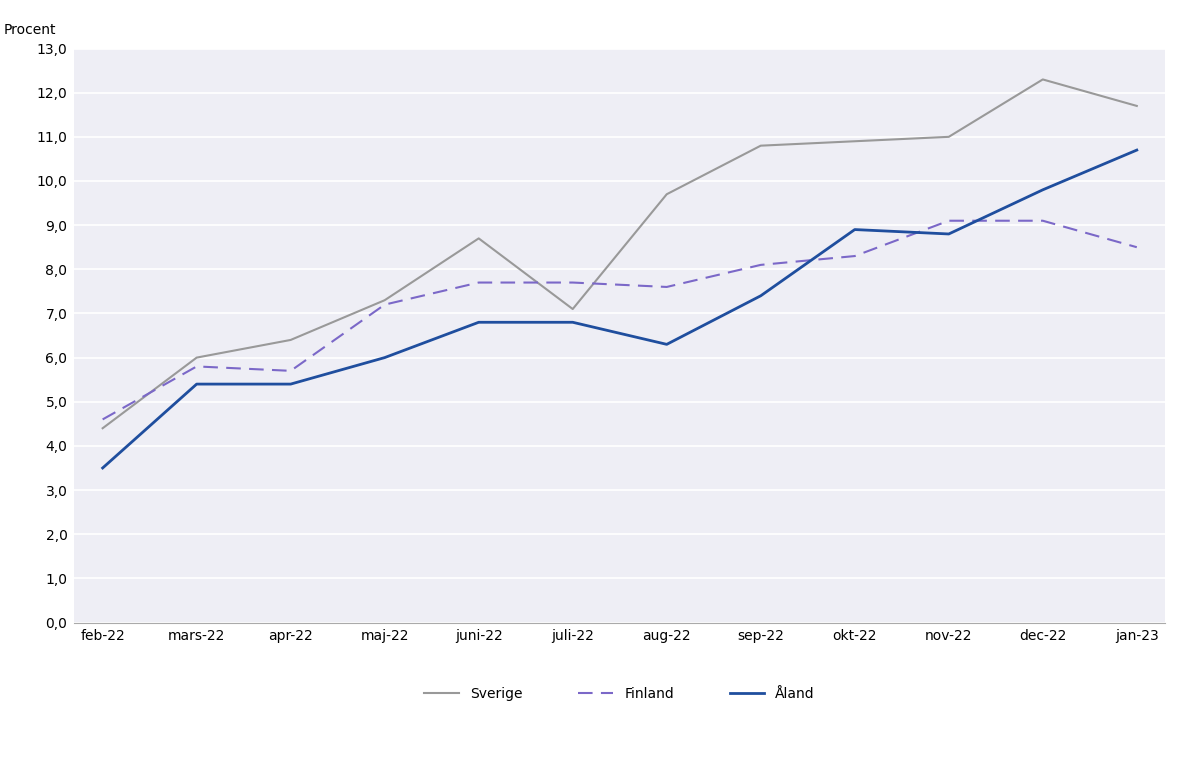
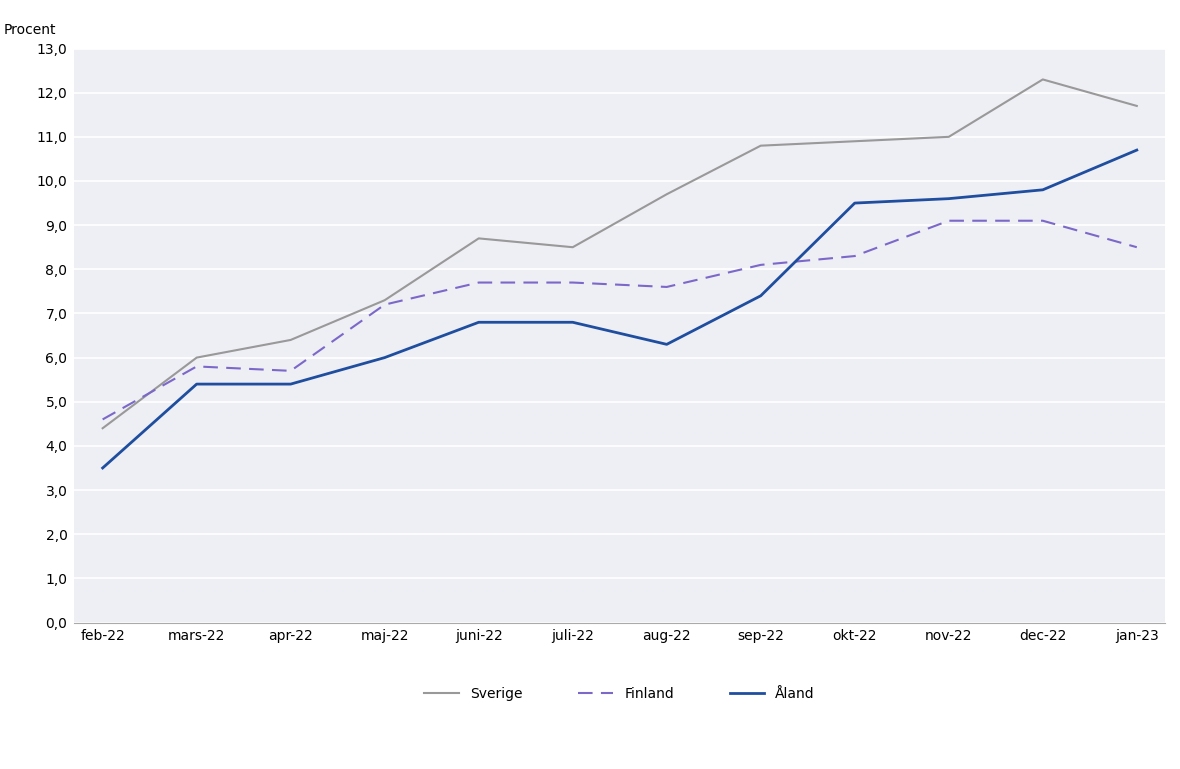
Sverige/juli-22: 7,1 -> 8,5
Åland/okt-22: 8,9 -> 9,5
Åland/nov-22: 8,8 -> 9,6
